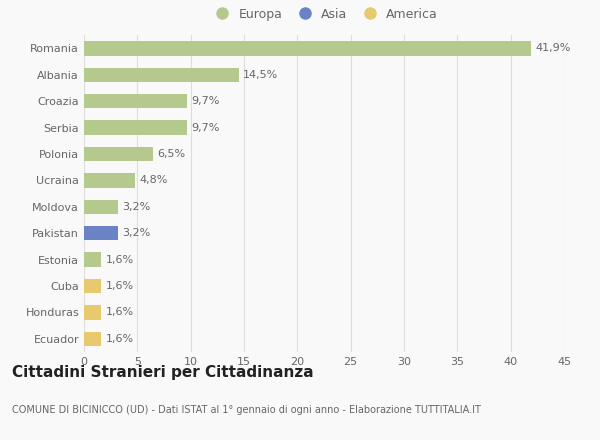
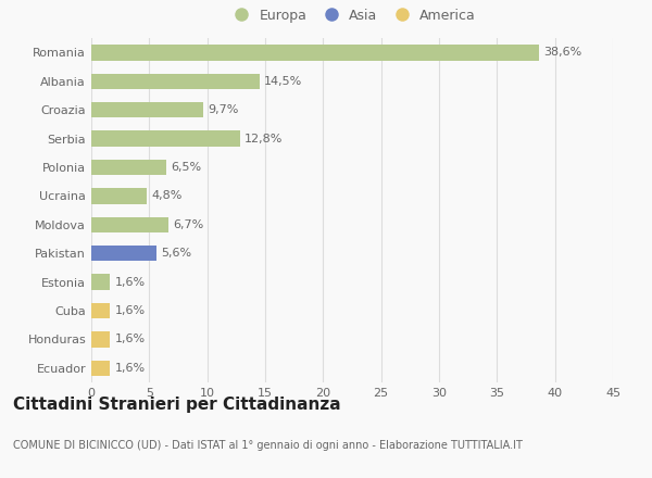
Romania: 41,9% -> 38,6%
Serbia: 9,7% -> 12,8%
Moldova: 3,2% -> 6,7%
Pakistan: 3,2% -> 5,6%
